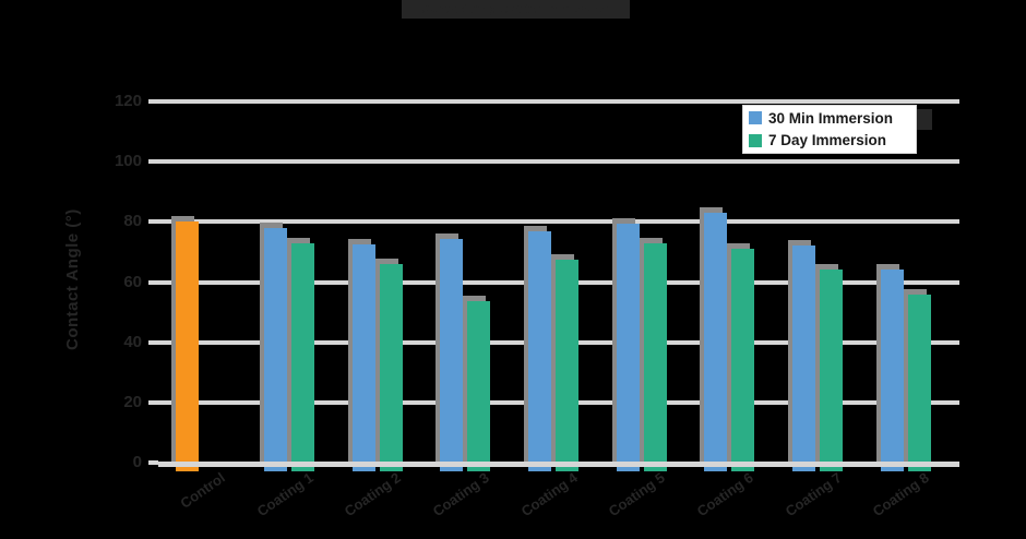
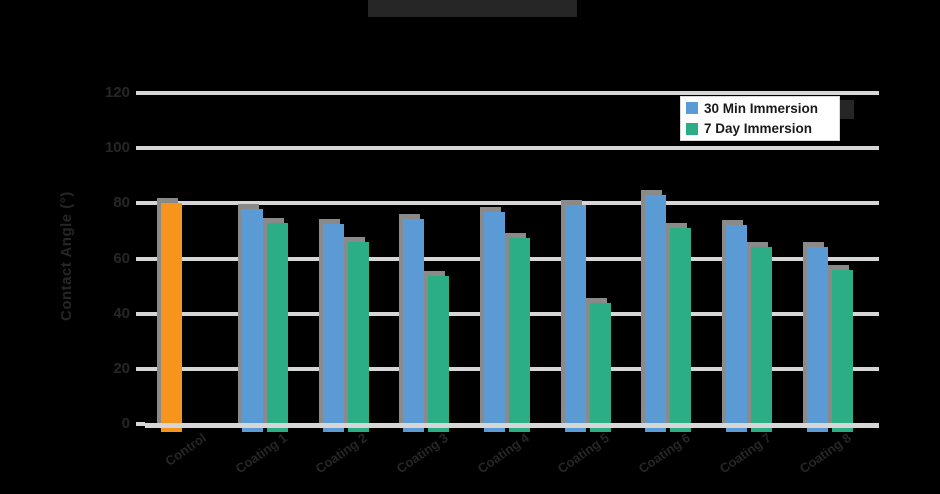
7 Day Immersion/Coating 5: 73 -> 44
